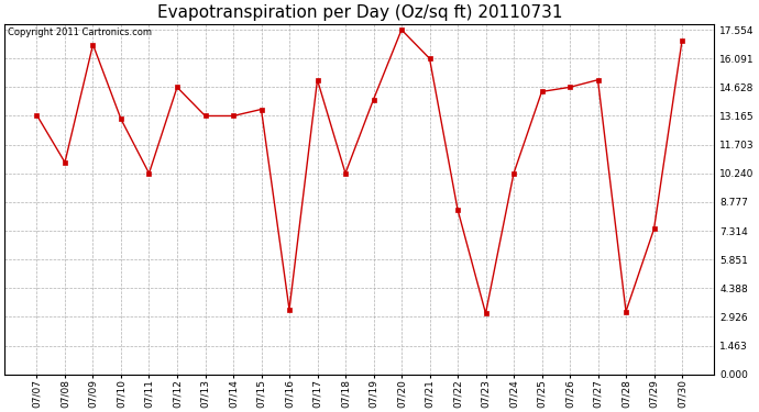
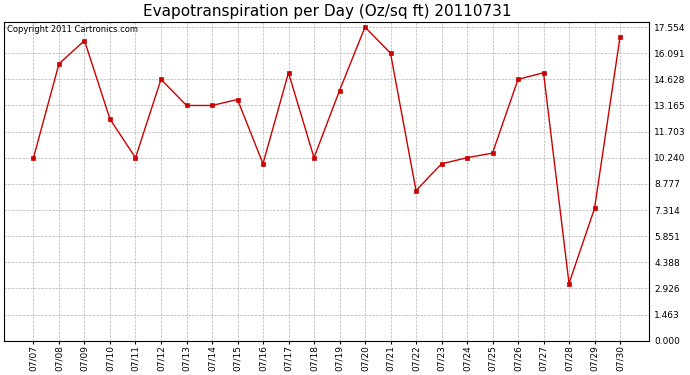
07/07: 13.2 -> 10.2
07/08: 10.8 -> 15.5
07/10: 13.0 -> 12.4
07/16: 3.3 -> 9.9
07/23: 3.1 -> 9.9
07/25: 14.4 -> 10.5
